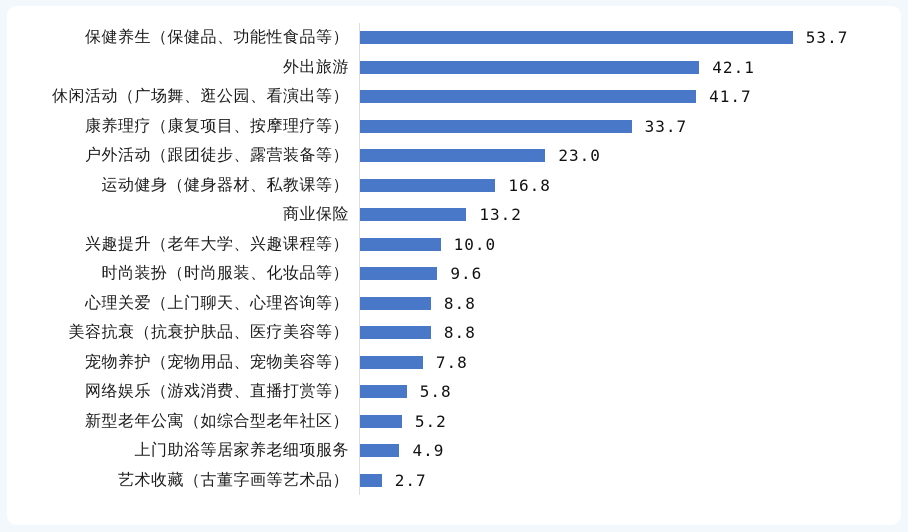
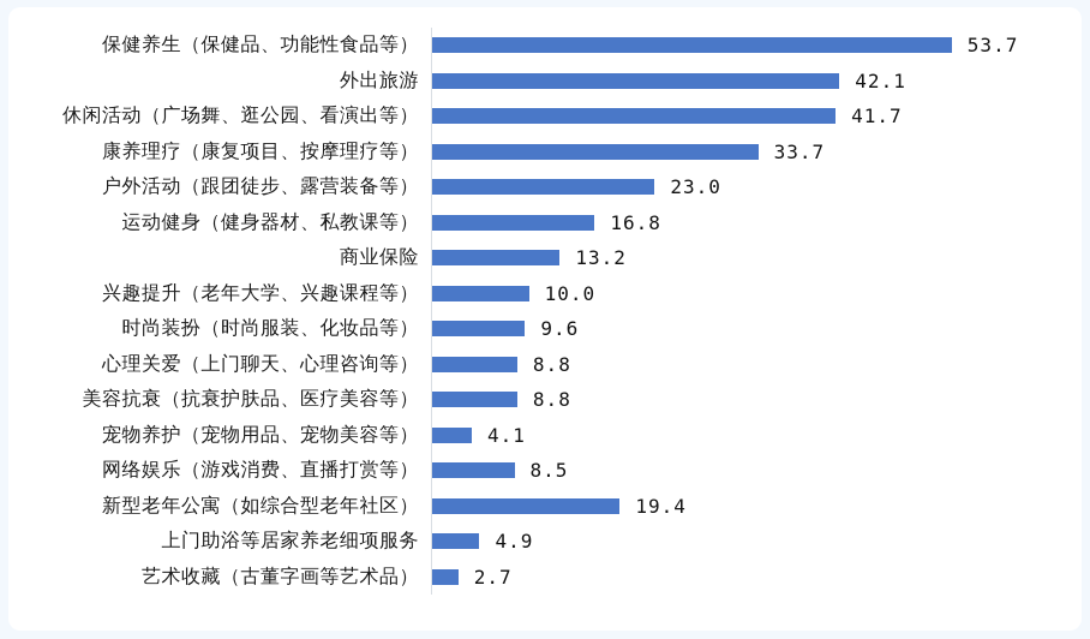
宠物养护（宠物用品、宠物美容等）: 7.8 -> 4.1
网络娱乐（游戏消费、直播打赏等）: 5.8 -> 8.5
新型老年公寓（如综合型老年社区）: 5.2 -> 19.4
